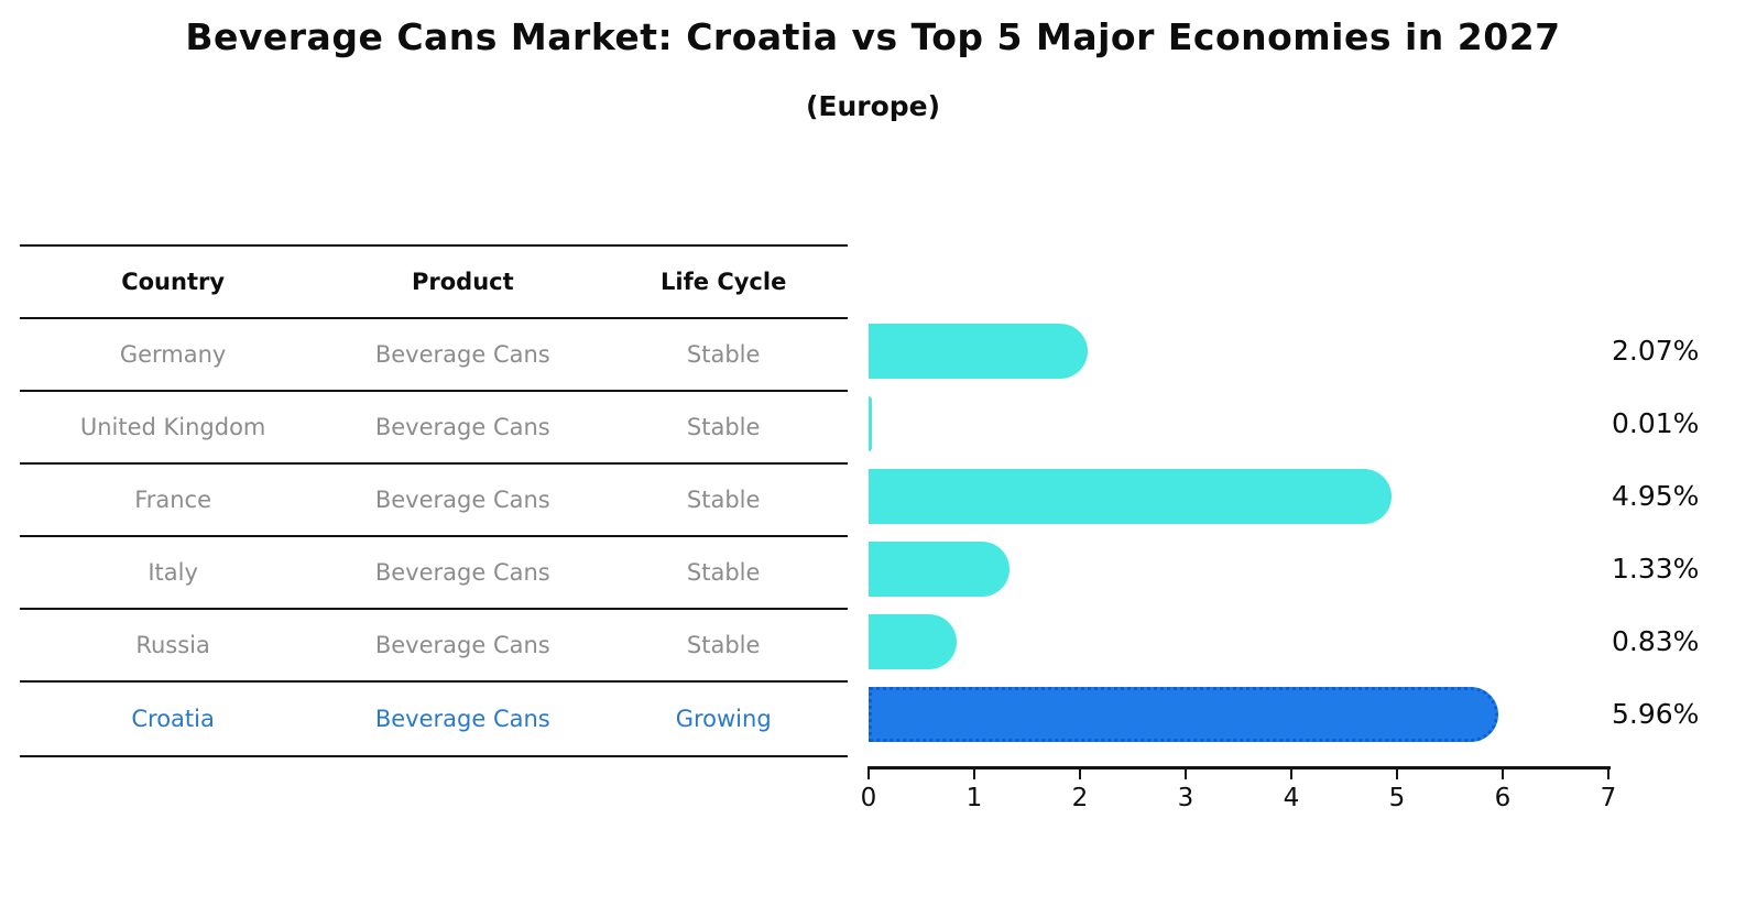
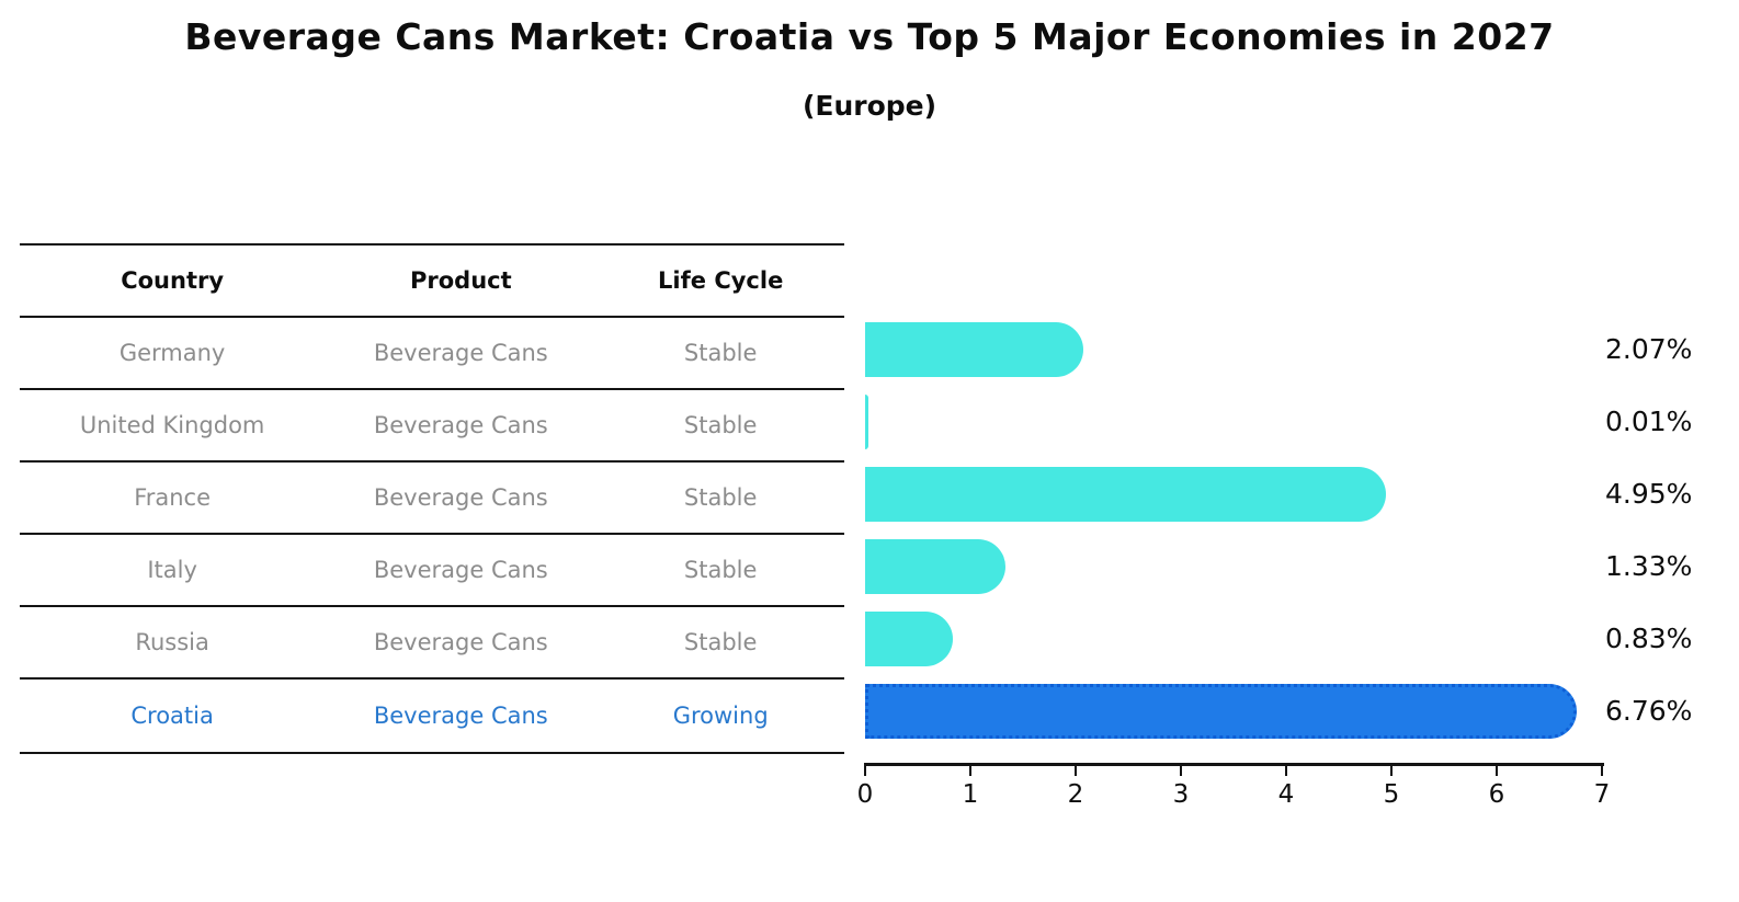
Croatia: 5.96% -> 6.76%
